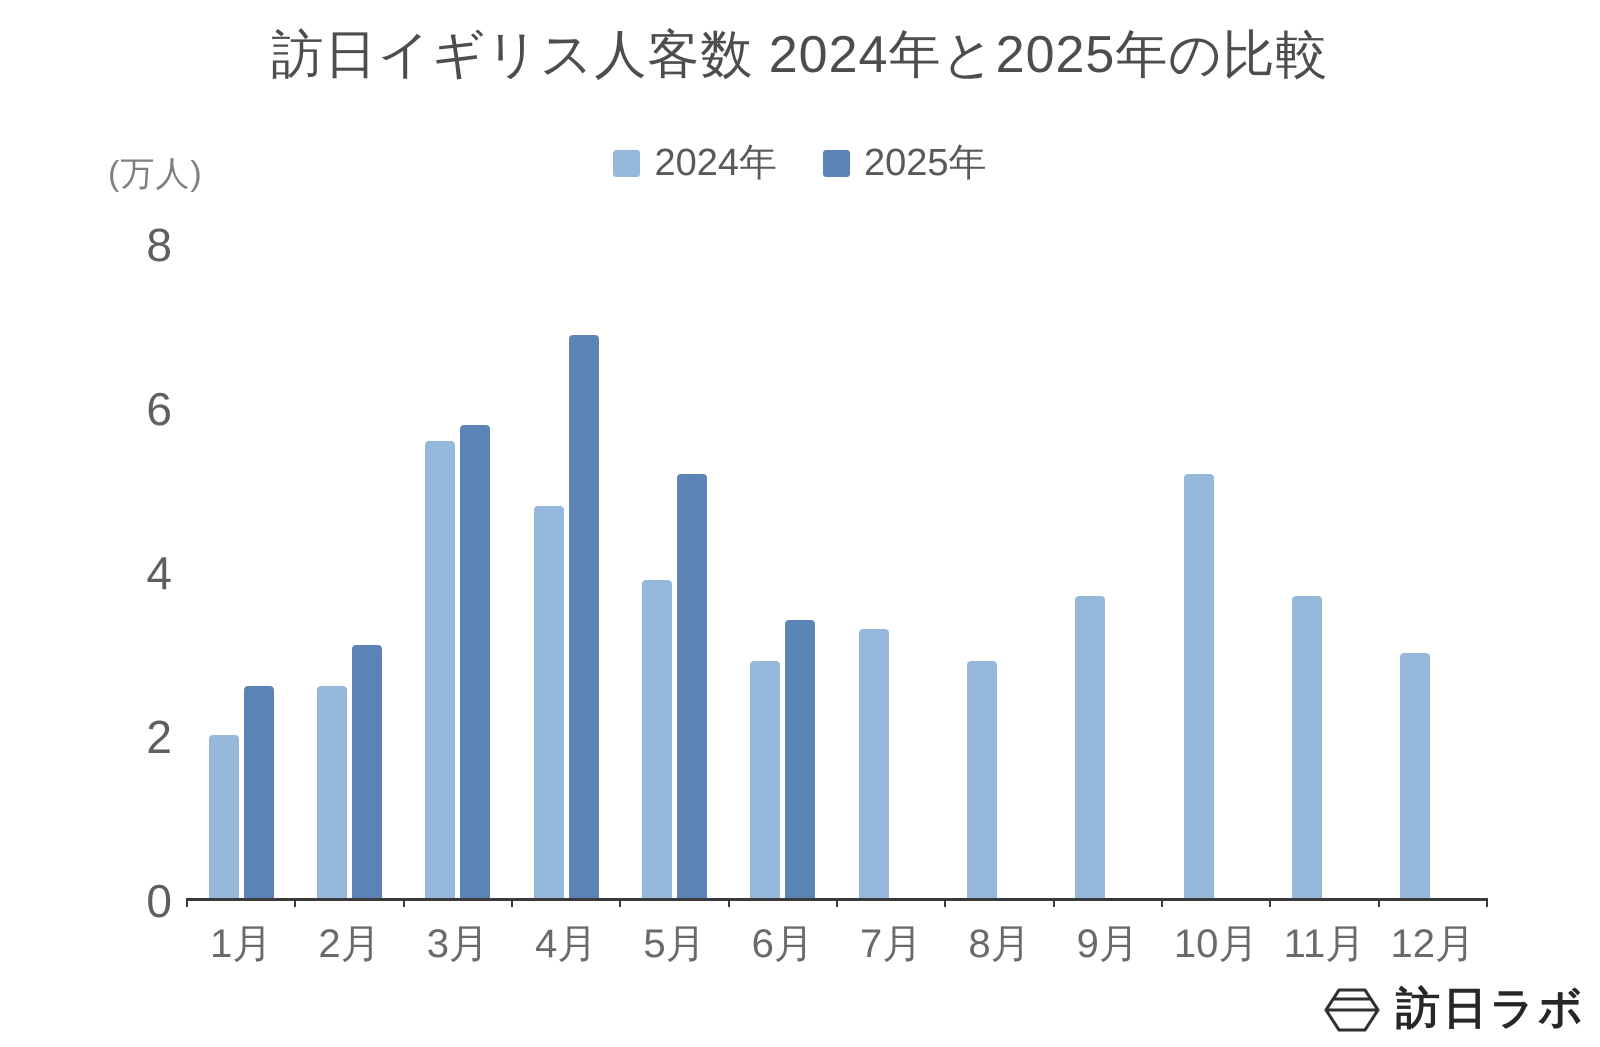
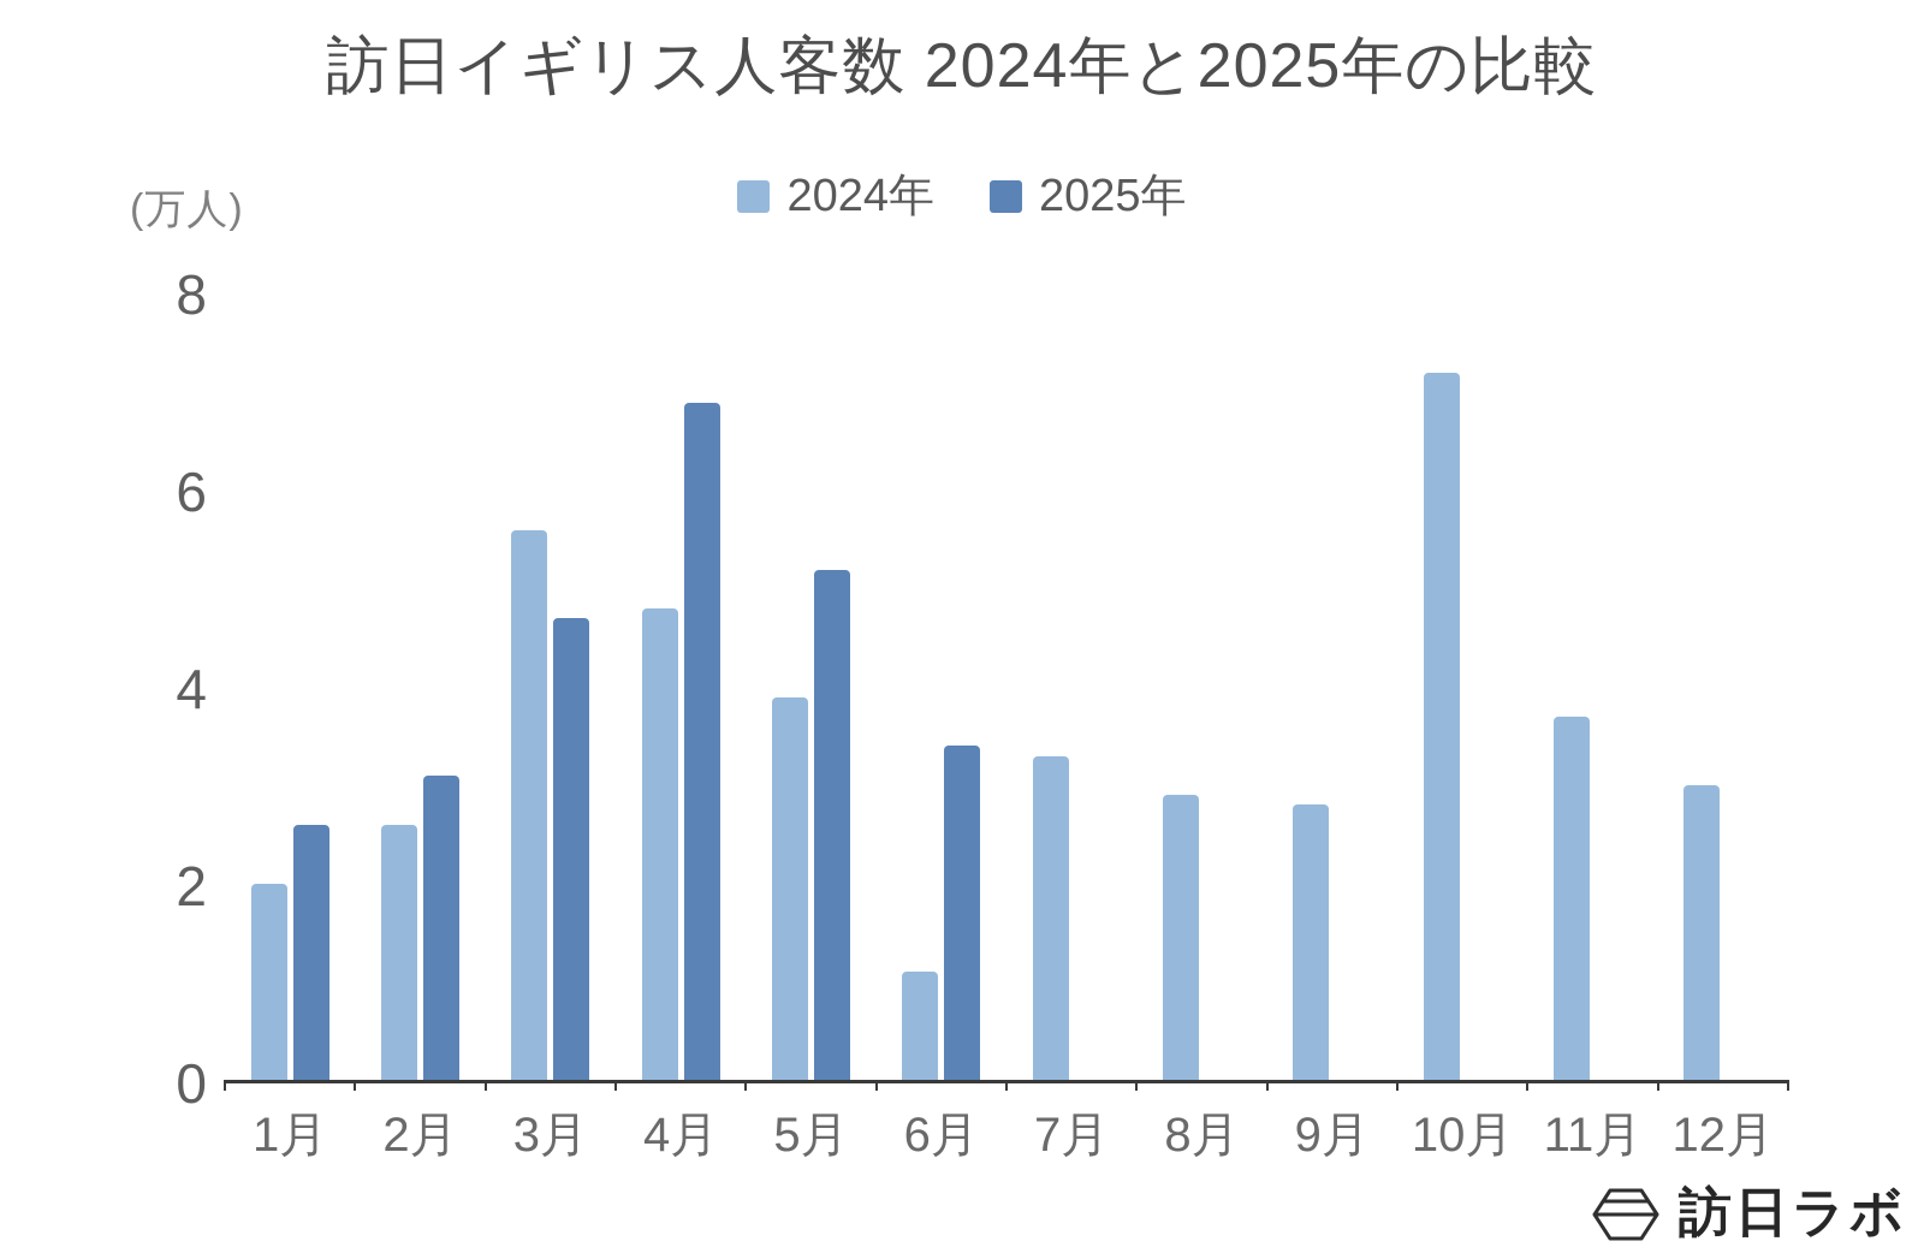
2025年/3月: 5.8 -> 4.7
2024年/6月: 2.9 -> 1.1
2024年/9月: 3.7 -> 2.8
2024年/10月: 5.2 -> 7.2
